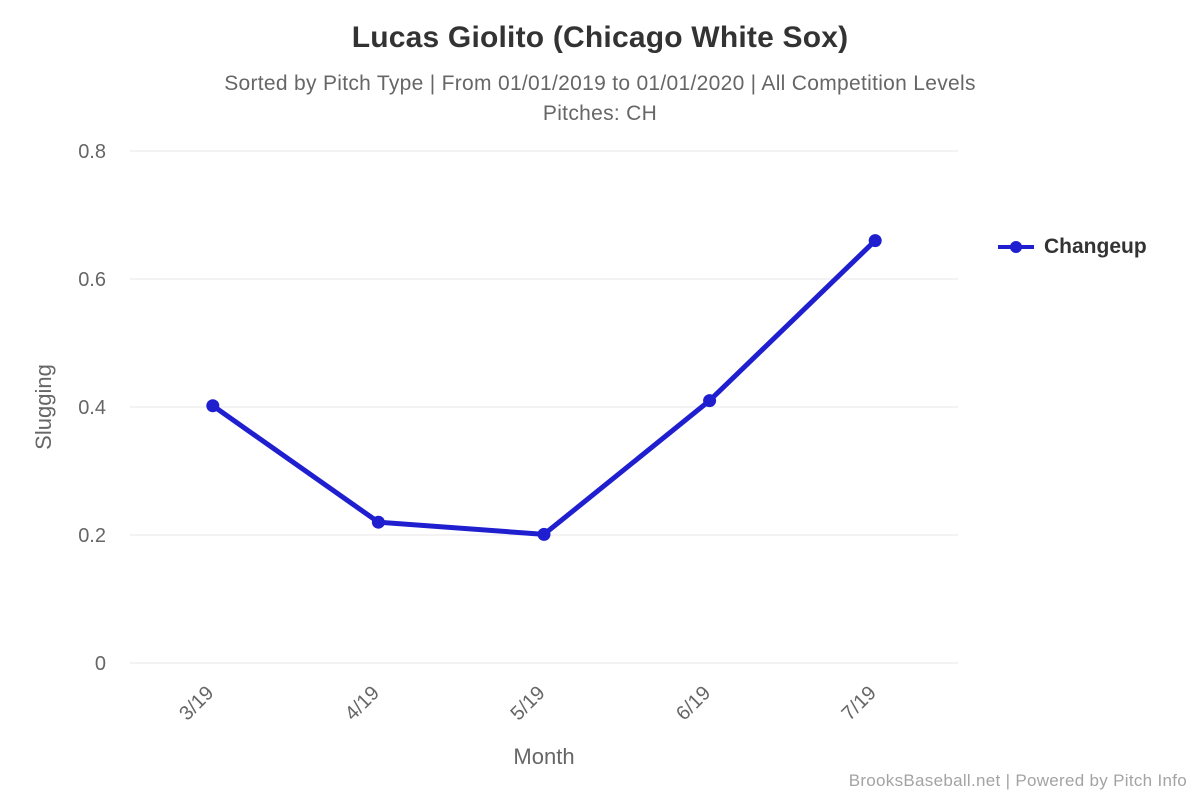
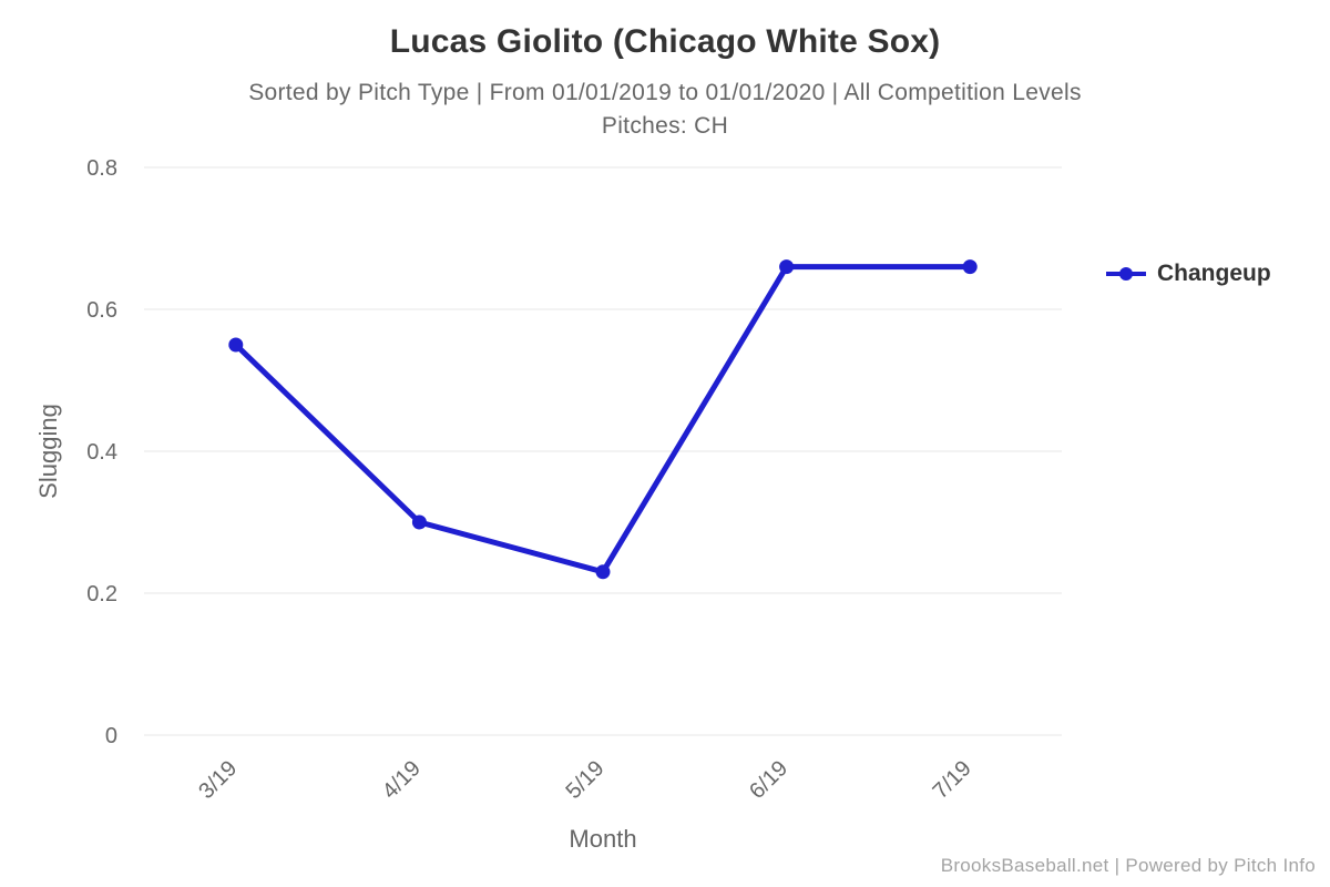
3/19: 0.40 -> 0.55
4/19: 0.22 -> 0.30
5/19: 0.20 -> 0.23
6/19: 0.41 -> 0.66
